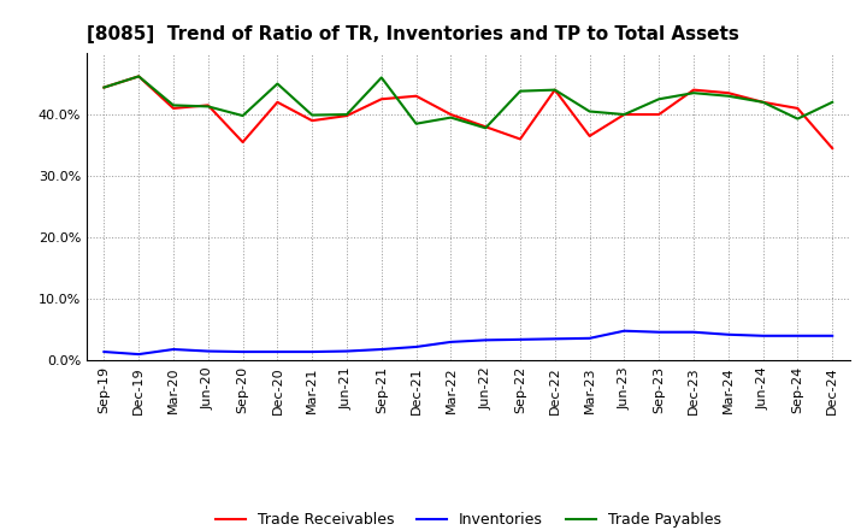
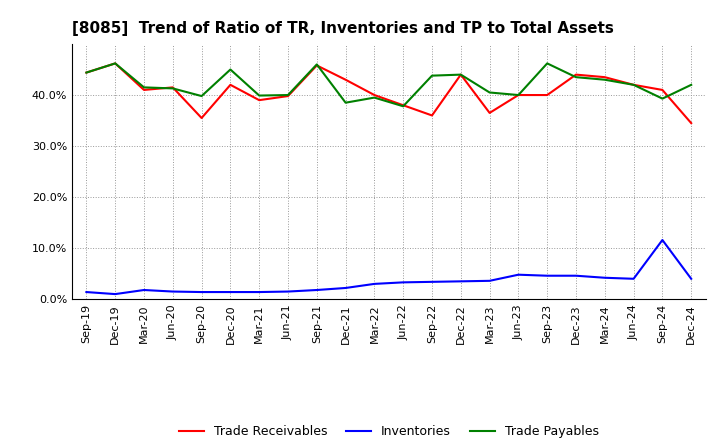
Trade Receivables/Sep-21: 42.5% -> 45.8%
Trade Payables/Sep-23: 42.5% -> 46.2%
Inventories/Sep-24: 4.0% -> 11.6%
